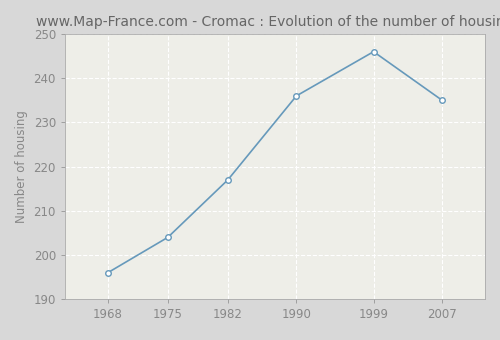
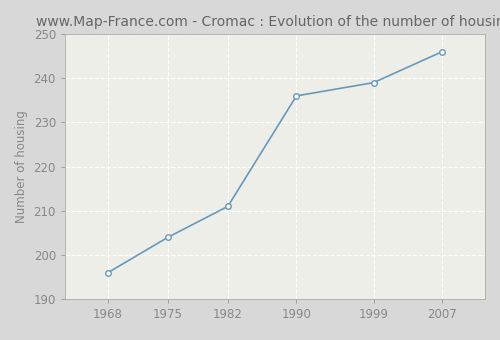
1982: 217 -> 211
1999: 246 -> 239
2007: 235 -> 246
